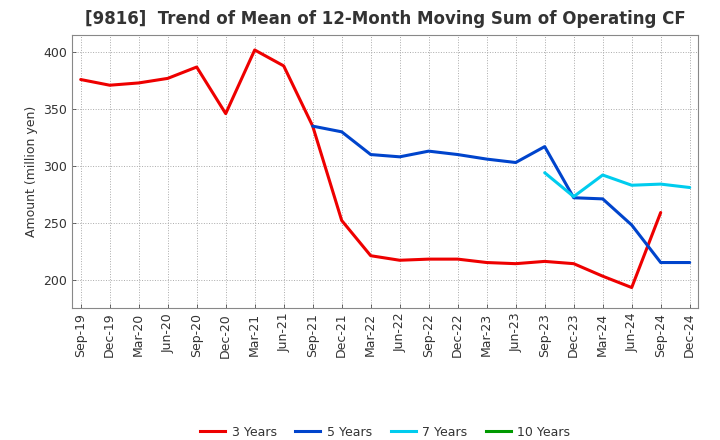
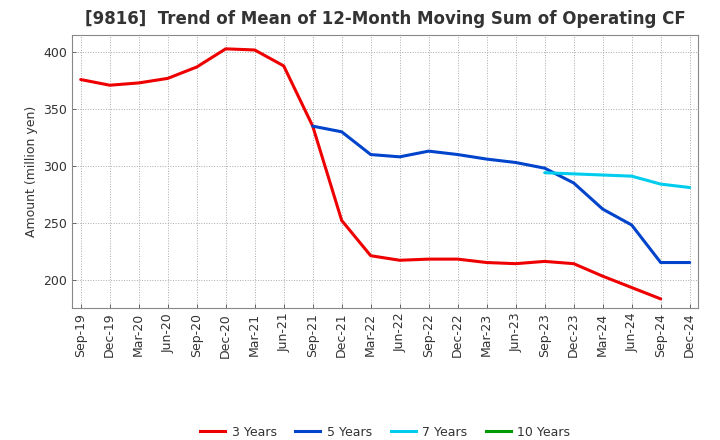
3 Years/Dec-20: 346 -> 403
5 Years/Sep-23: 317 -> 298
5 Years/Dec-23: 272 -> 285
7 Years/Dec-23: 273 -> 293
5 Years/Mar-24: 271 -> 262
7 Years/Jun-24: 283 -> 291
3 Years/Sep-24: 259 -> 183
